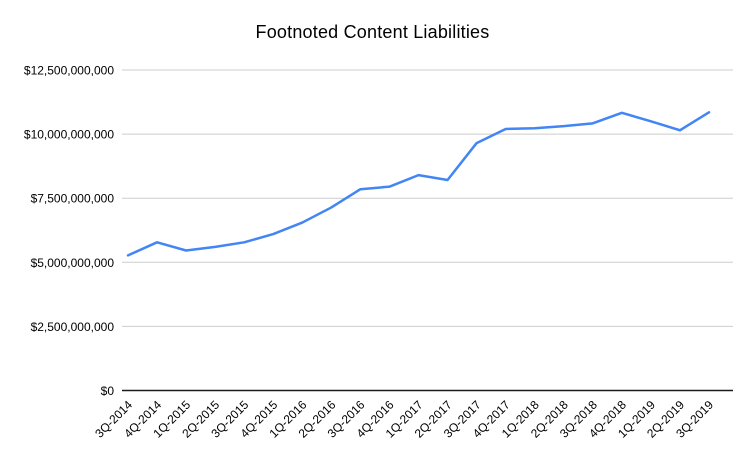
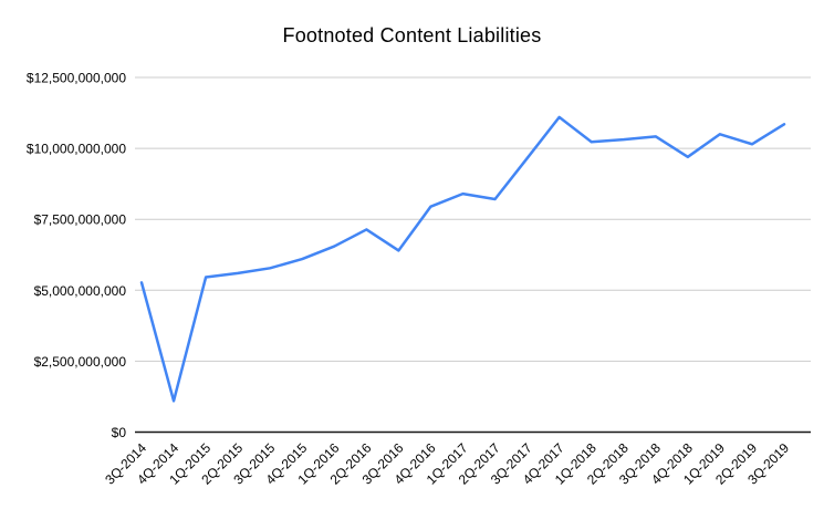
4Q-2014: $5800000000 -> $1100000000
3Q-2016: $7800000000 -> $6400000000
4Q-2017: $10200000000 -> $11100000000
4Q-2018: $10800000000 -> $9700000000
